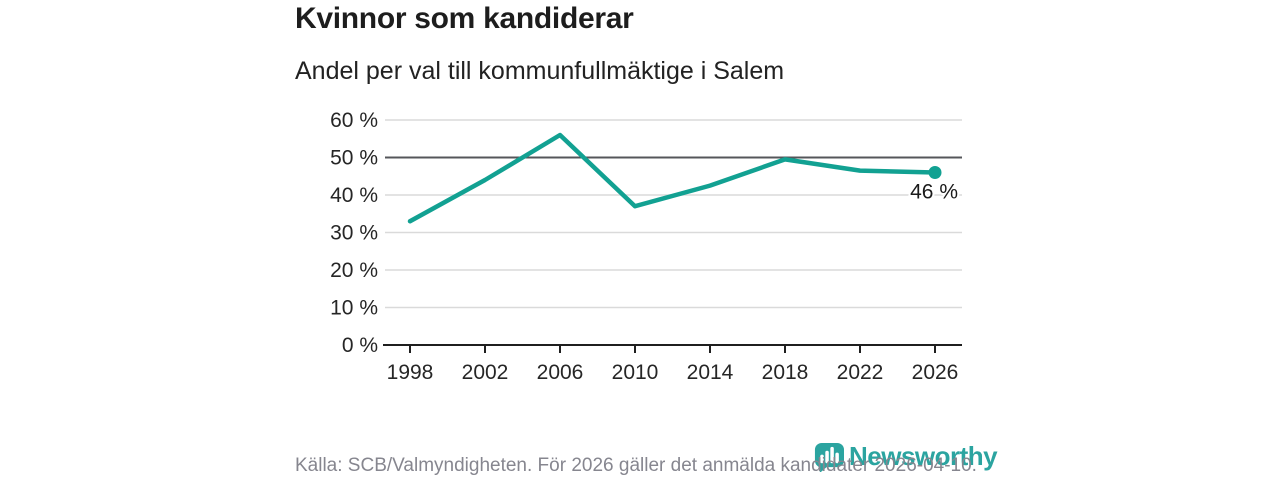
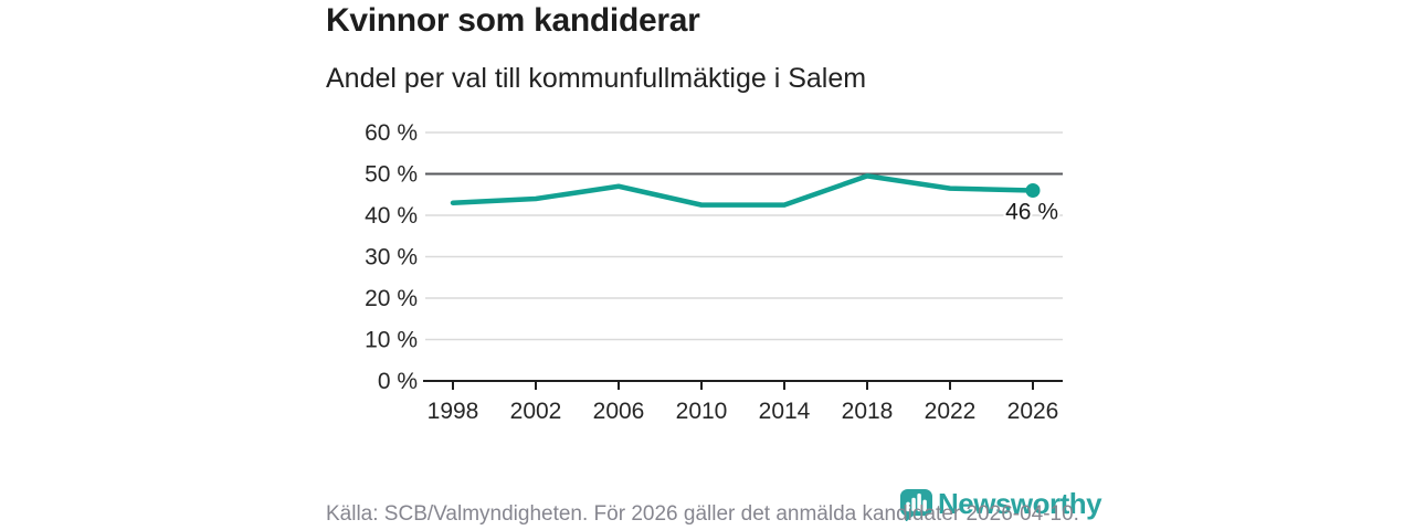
1998: 33% -> 43%
2006: 56% -> 47%
2010: 37% -> 42%
